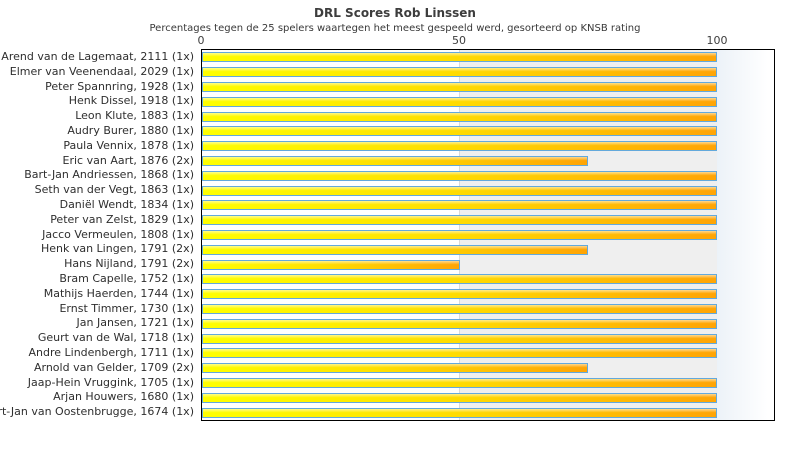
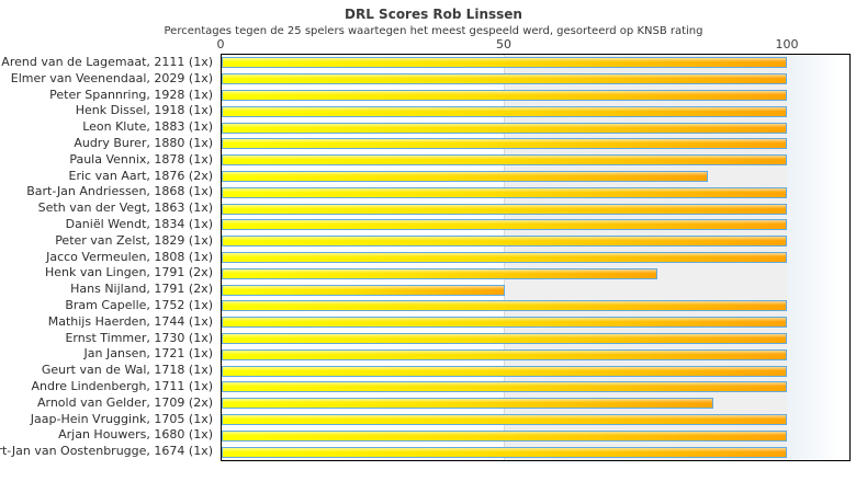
Eric van Aart, 1876 (2x): 75 -> 86
Henk van Lingen, 1791 (2x): 75 -> 77
Arnold van Gelder, 1709 (2x): 75 -> 87
